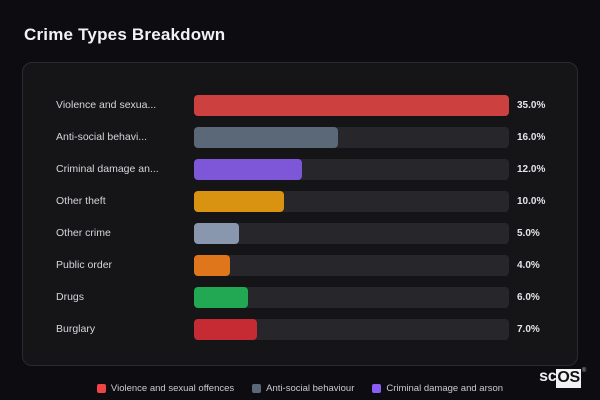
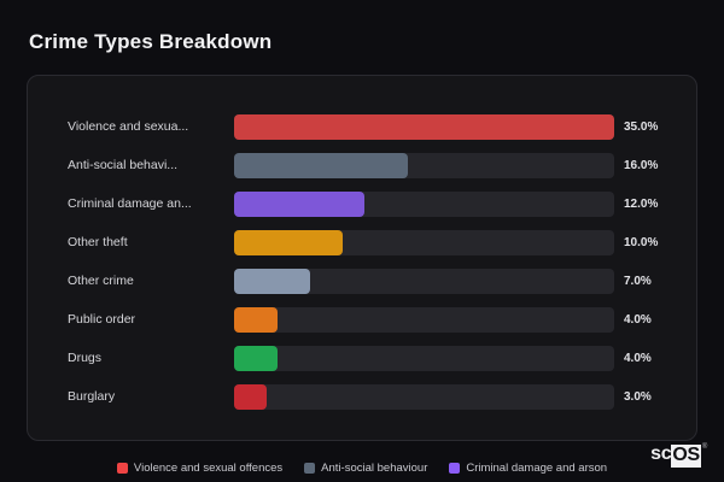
Other crime: 5.0% -> 7.0%
Drugs: 6.0% -> 4.0%
Burglary: 7.0% -> 3.0%
